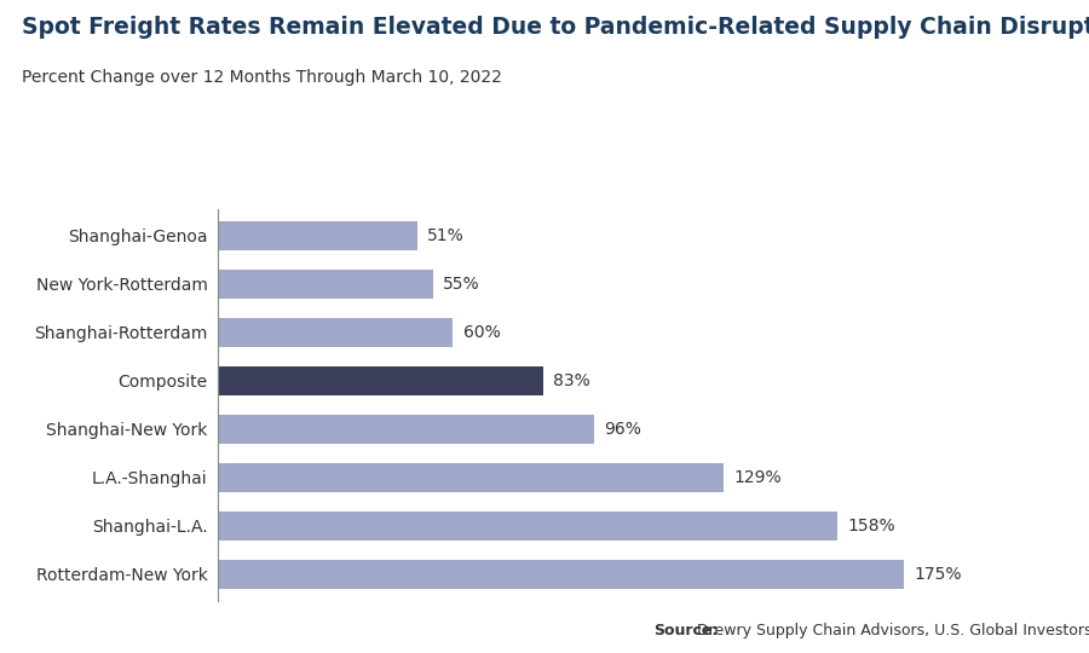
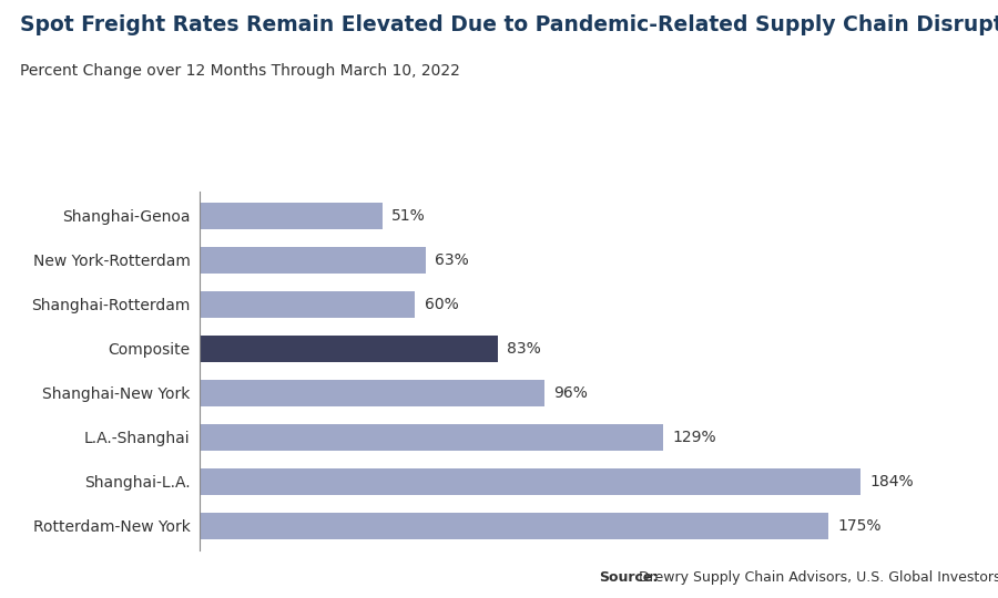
New York-Rotterdam: 55% -> 63%
Shanghai-L.A.: 158% -> 184%
